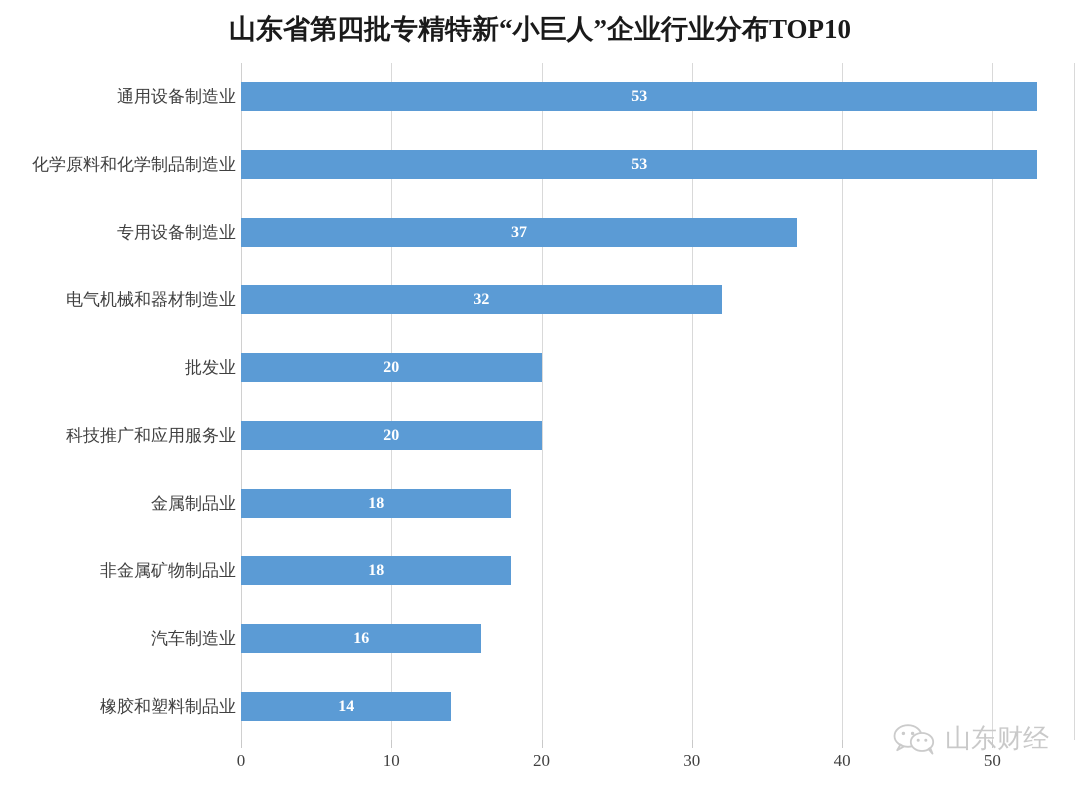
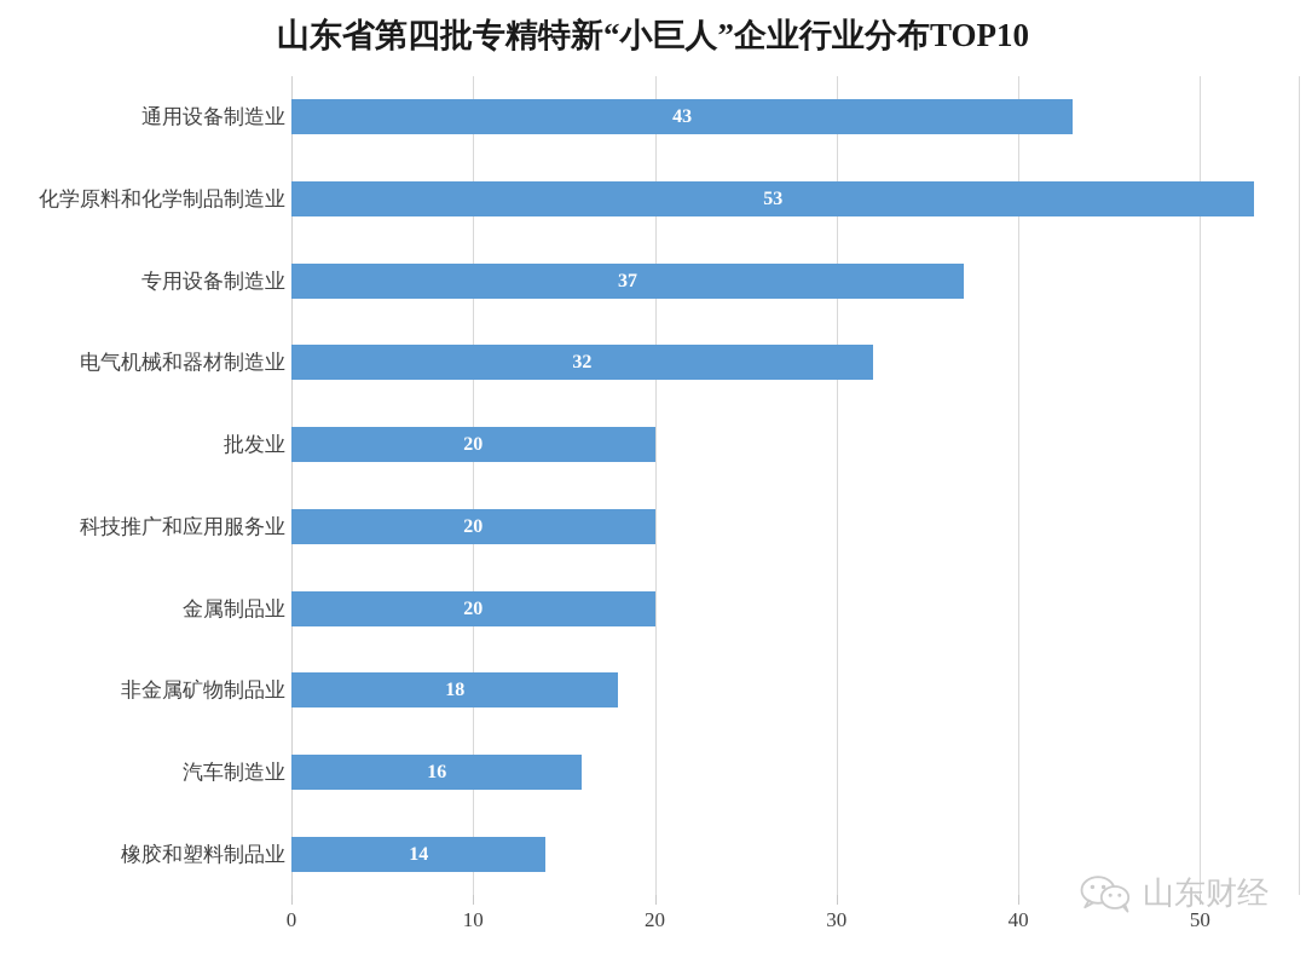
通用设备制造业: 53 -> 43
金属制品业: 18 -> 20
